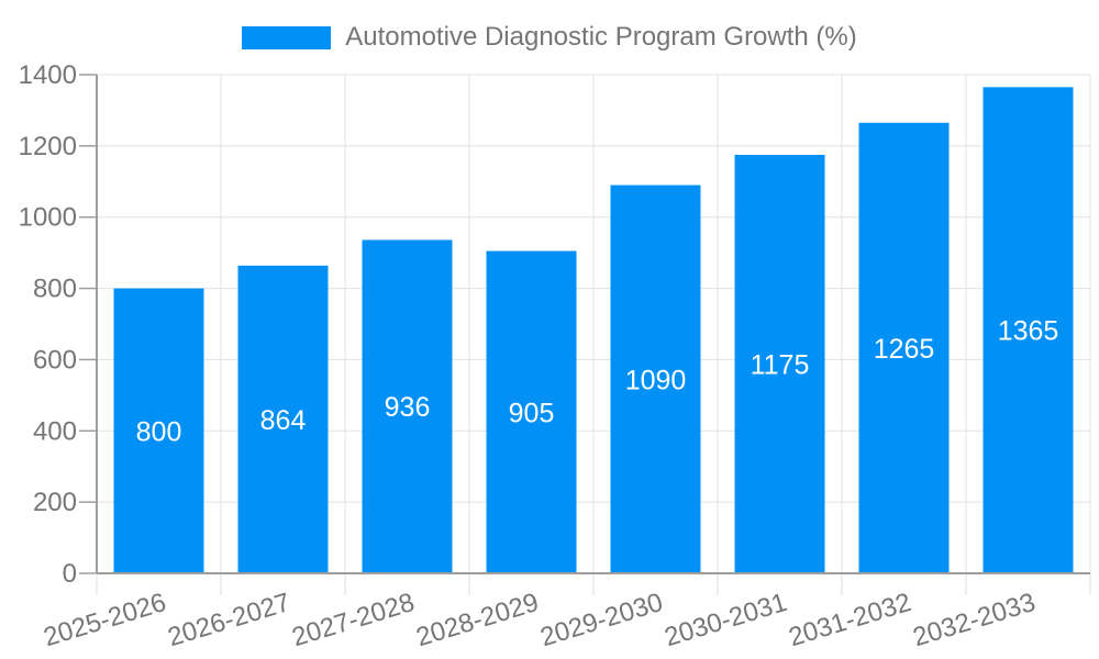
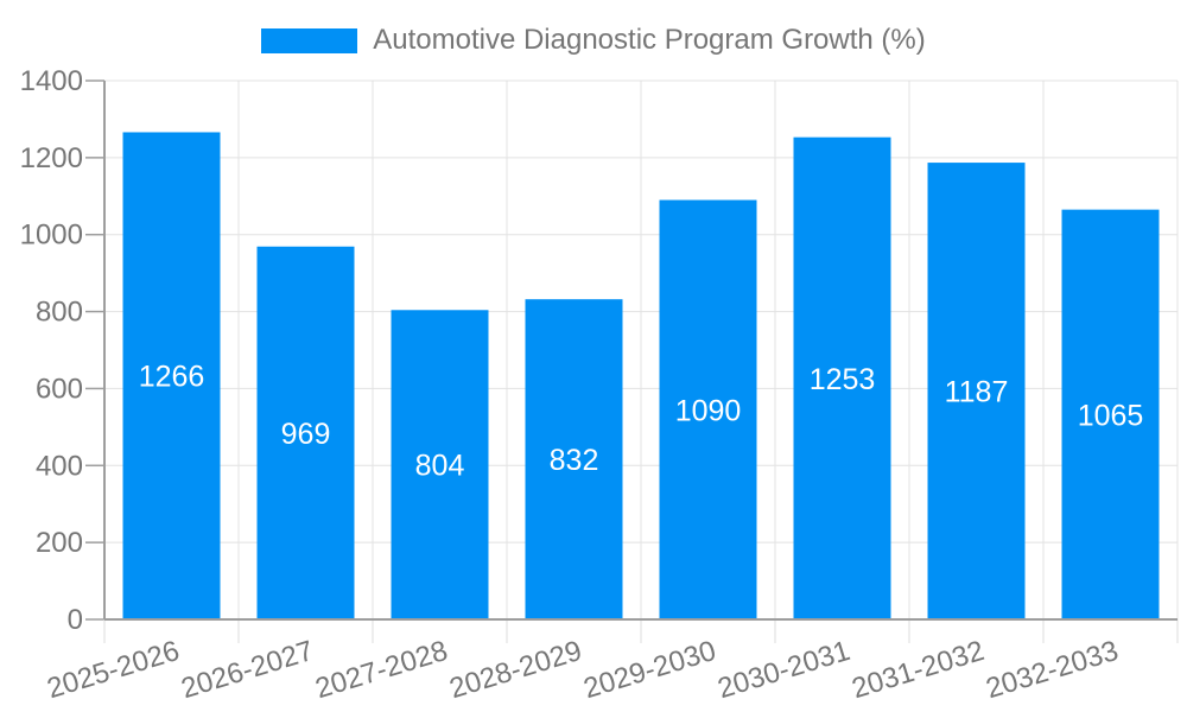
2025-2026: 800 -> 1266
2026-2027: 864 -> 969
2027-2028: 936 -> 804
2028-2029: 905 -> 832
2030-2031: 1175 -> 1253
2031-2032: 1265 -> 1187
2032-2033: 1365 -> 1065
